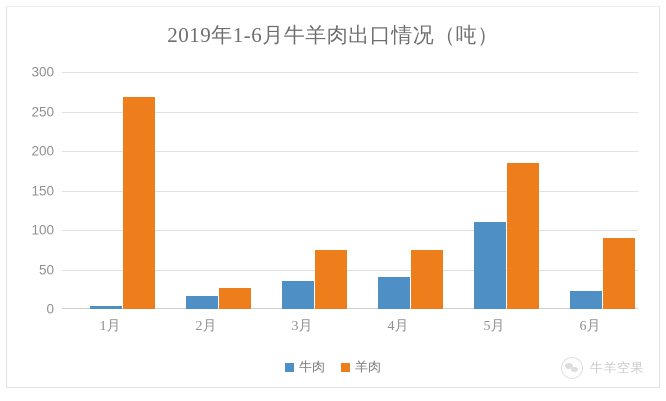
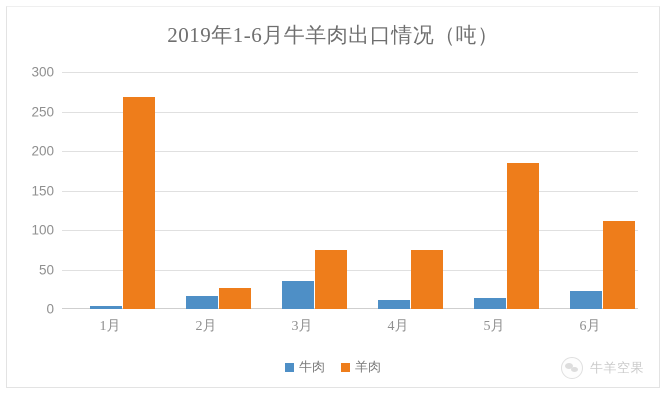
牛肉/4月: 40 -> 10
牛肉/5月: 110 -> 10
羊肉/6月: 90 -> 110
